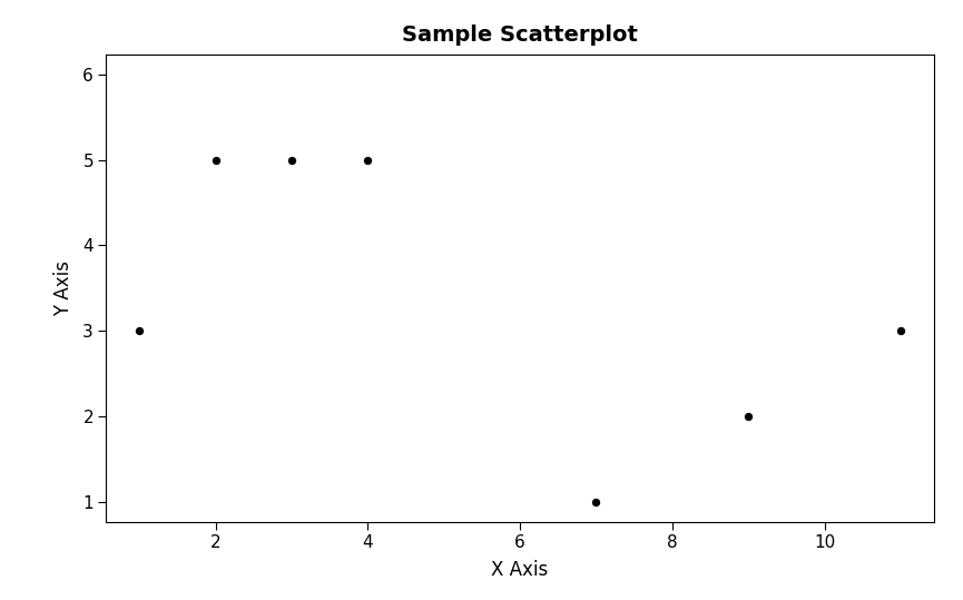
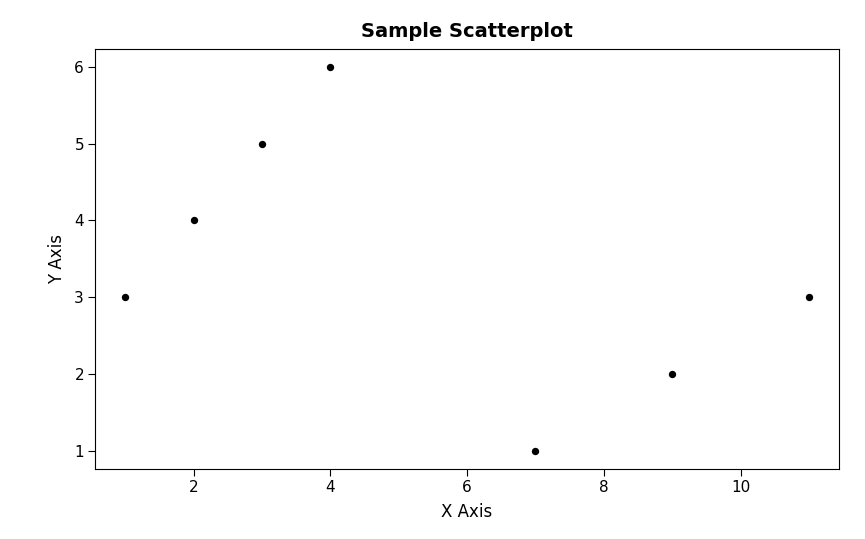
2: 5 -> 4
4: 5 -> 6
